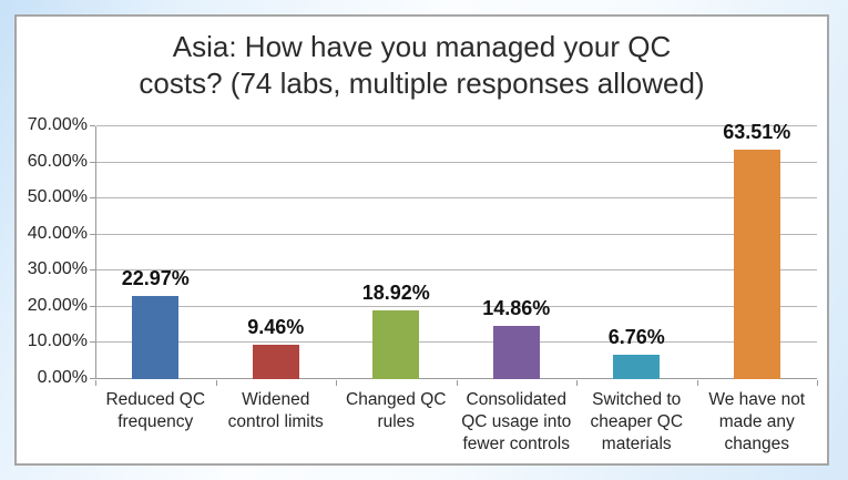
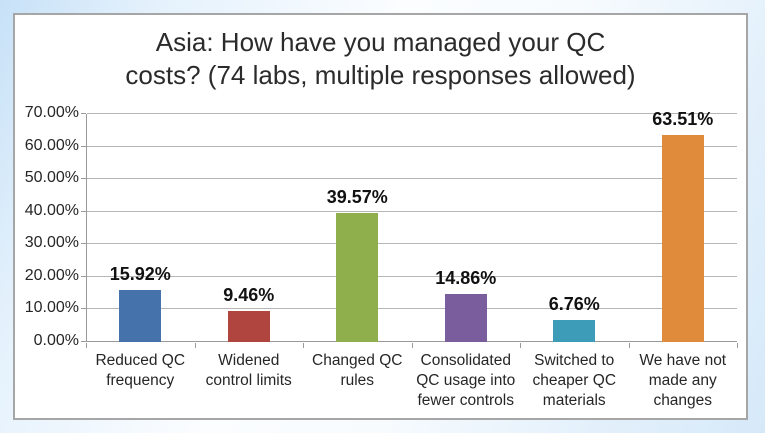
Reduced QC frequency: 22.97% -> 15.92%
Changed QC rules: 18.92% -> 39.57%
